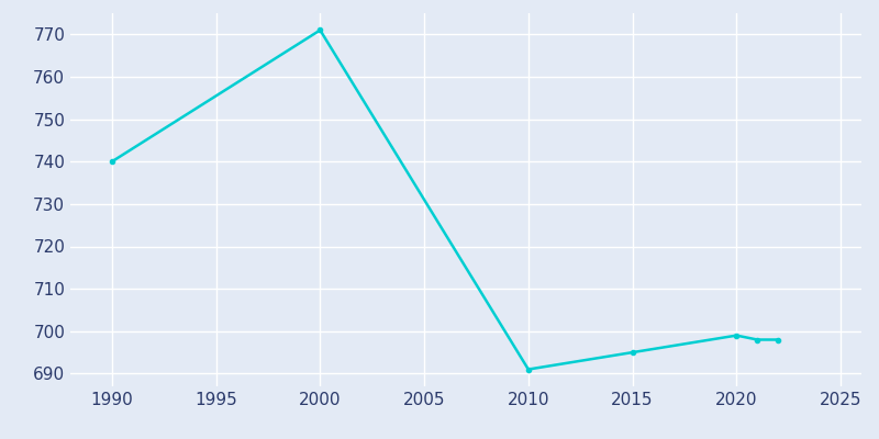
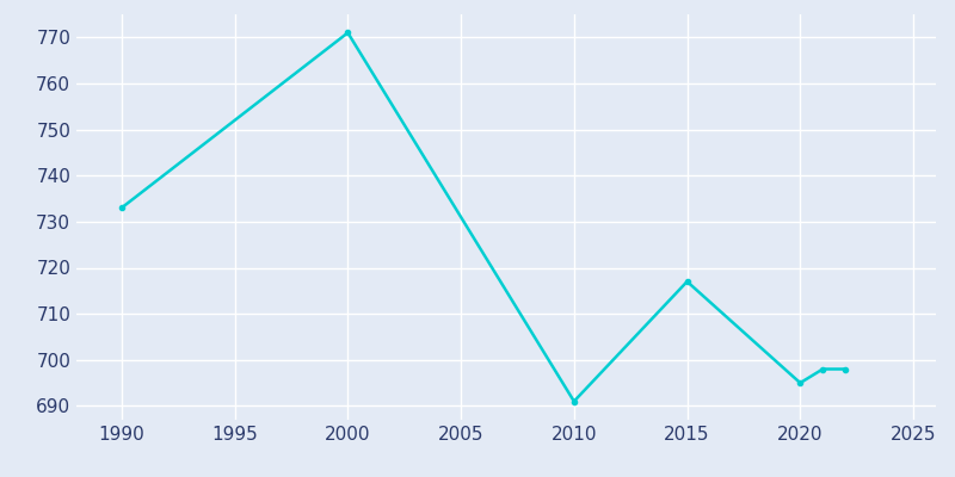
1990: 740 -> 733
2015: 695 -> 717
2020: 699 -> 695
